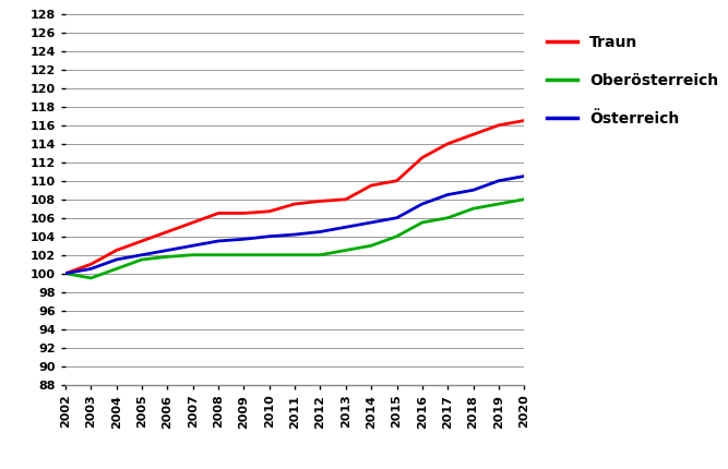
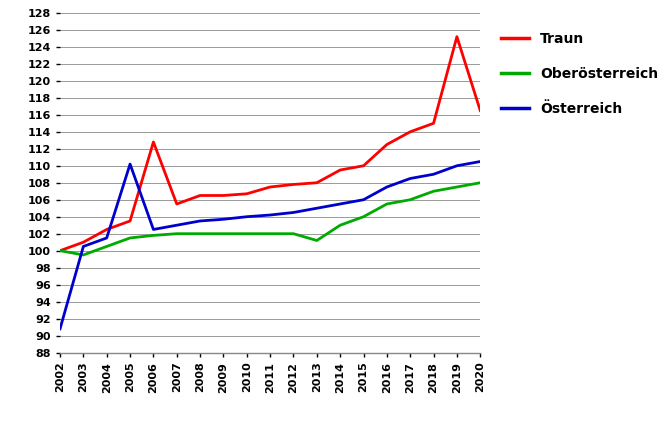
Österreich/2002: 100.0 -> 90.8
Österreich/2005: 102.0 -> 110.2
Traun/2006: 104.5 -> 112.8
Oberösterreich/2013: 102.5 -> 101.2
Traun/2019: 116.0 -> 125.2
